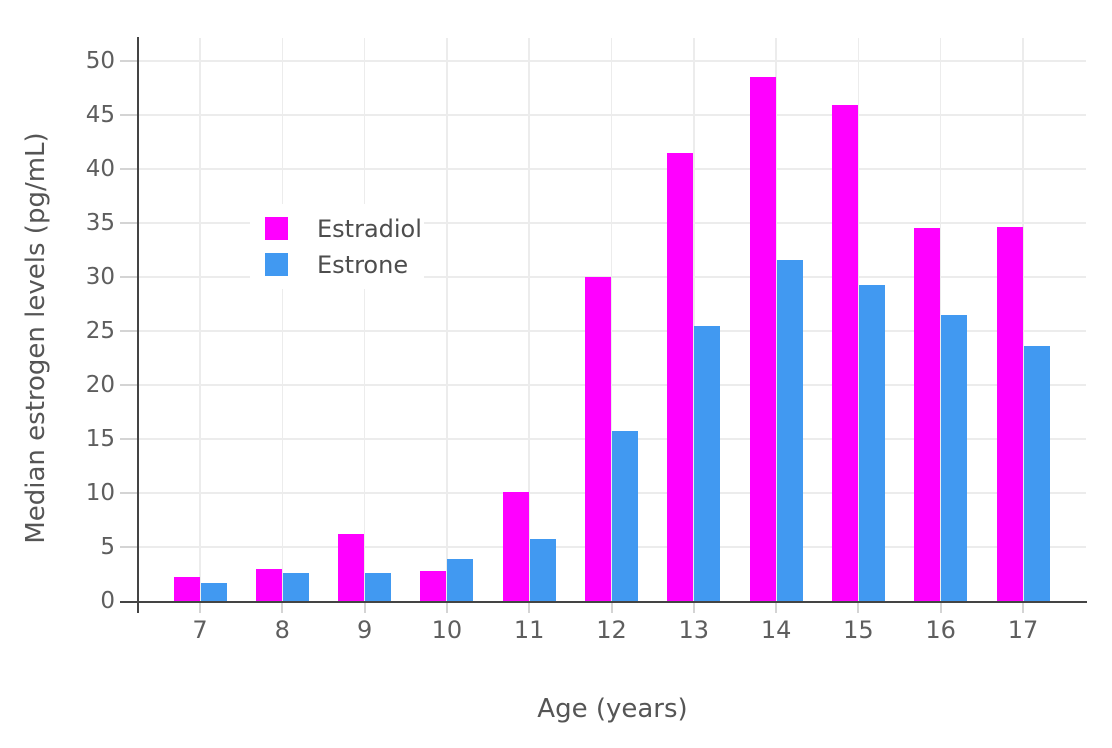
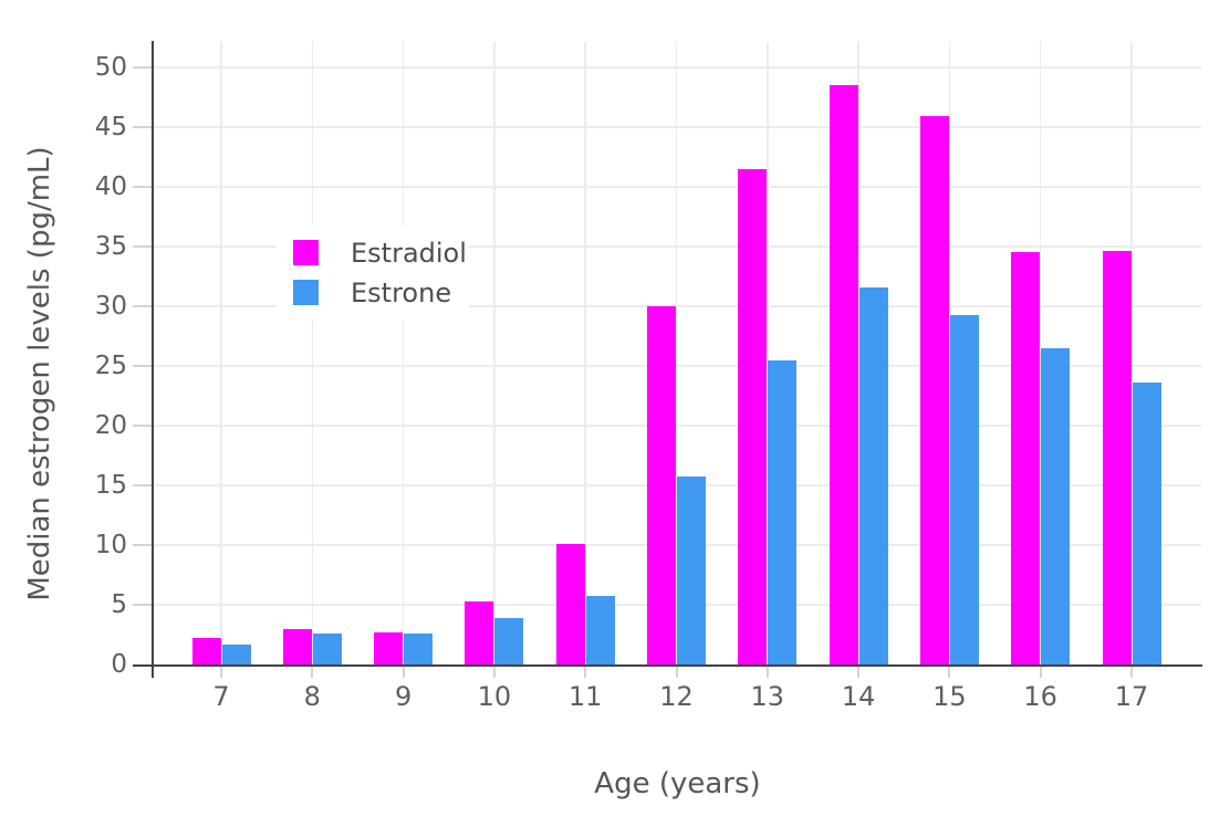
Estradiol/9: 6.2 -> 2.6
Estradiol/10: 2.8 -> 5.3
